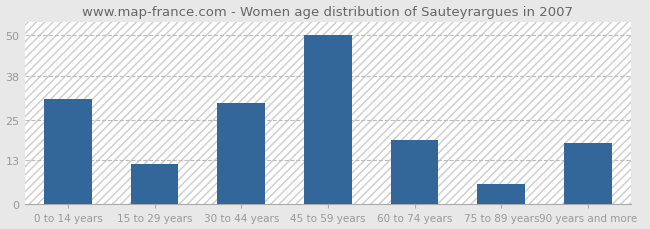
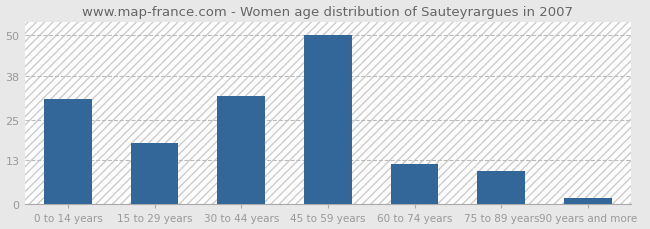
15 to 29 years: 12 -> 18
30 to 44 years: 30 -> 32
60 to 74 years: 19 -> 12
75 to 89 years: 6 -> 10
90 years and more: 18 -> 2
